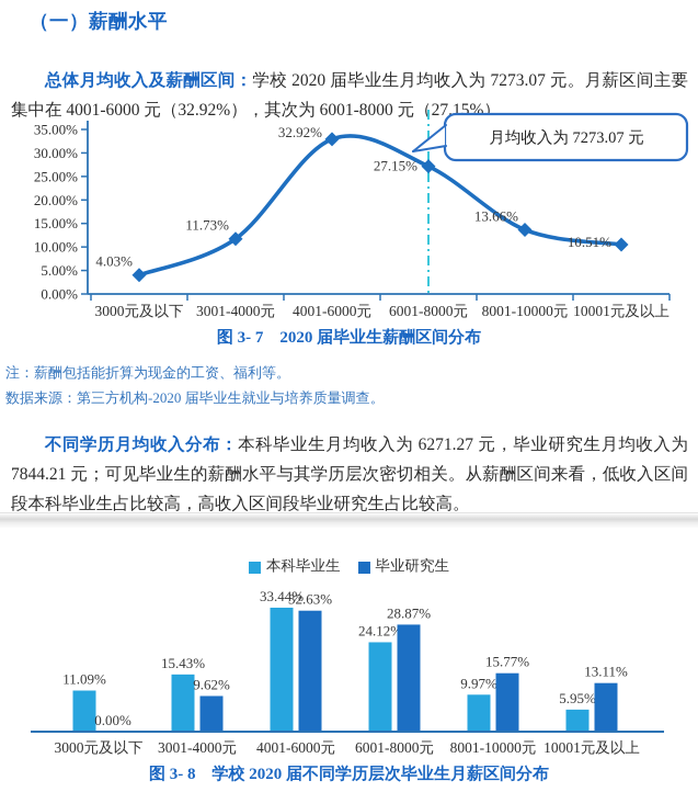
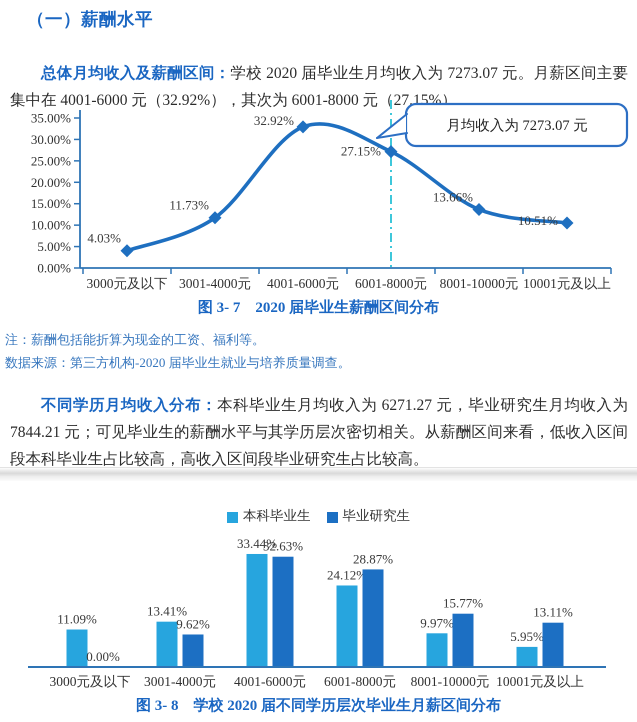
图 3- 8 学校 2020 届不同学历层次毕业生月薪区间分布/本科毕业生/3001-4000元: 15.43% -> 13.41%
